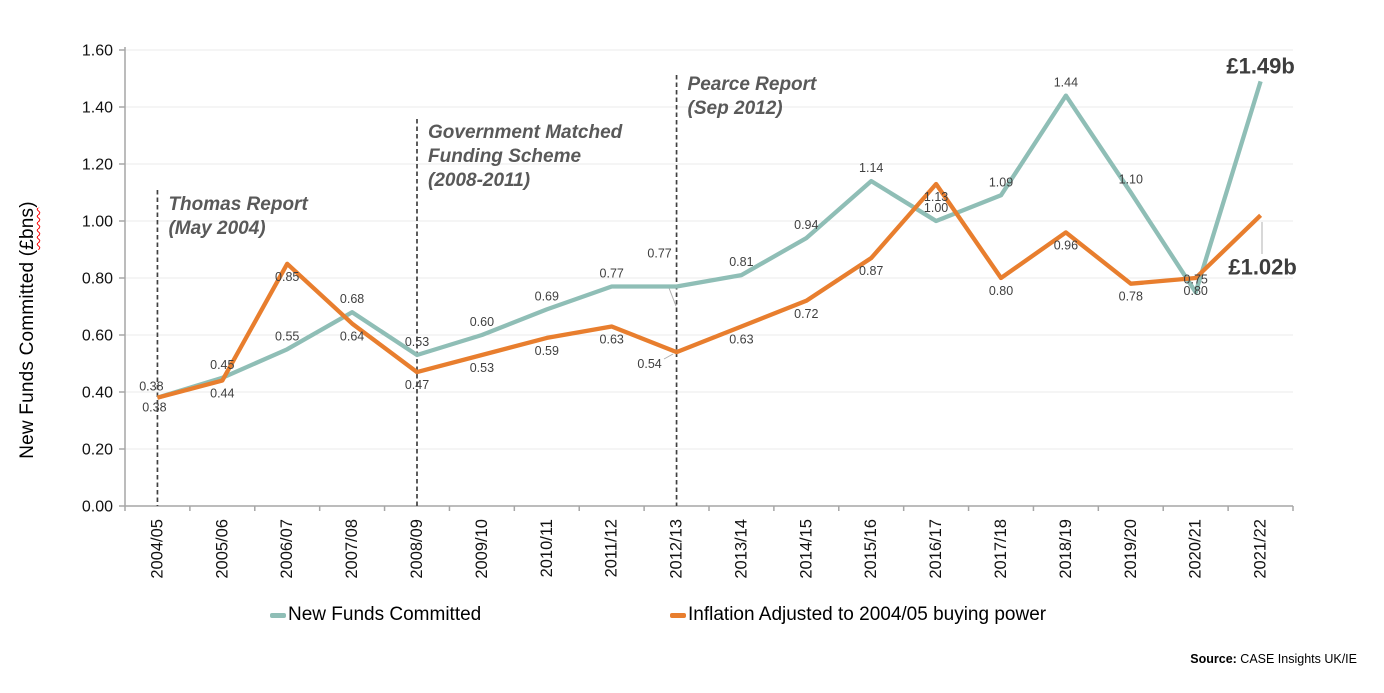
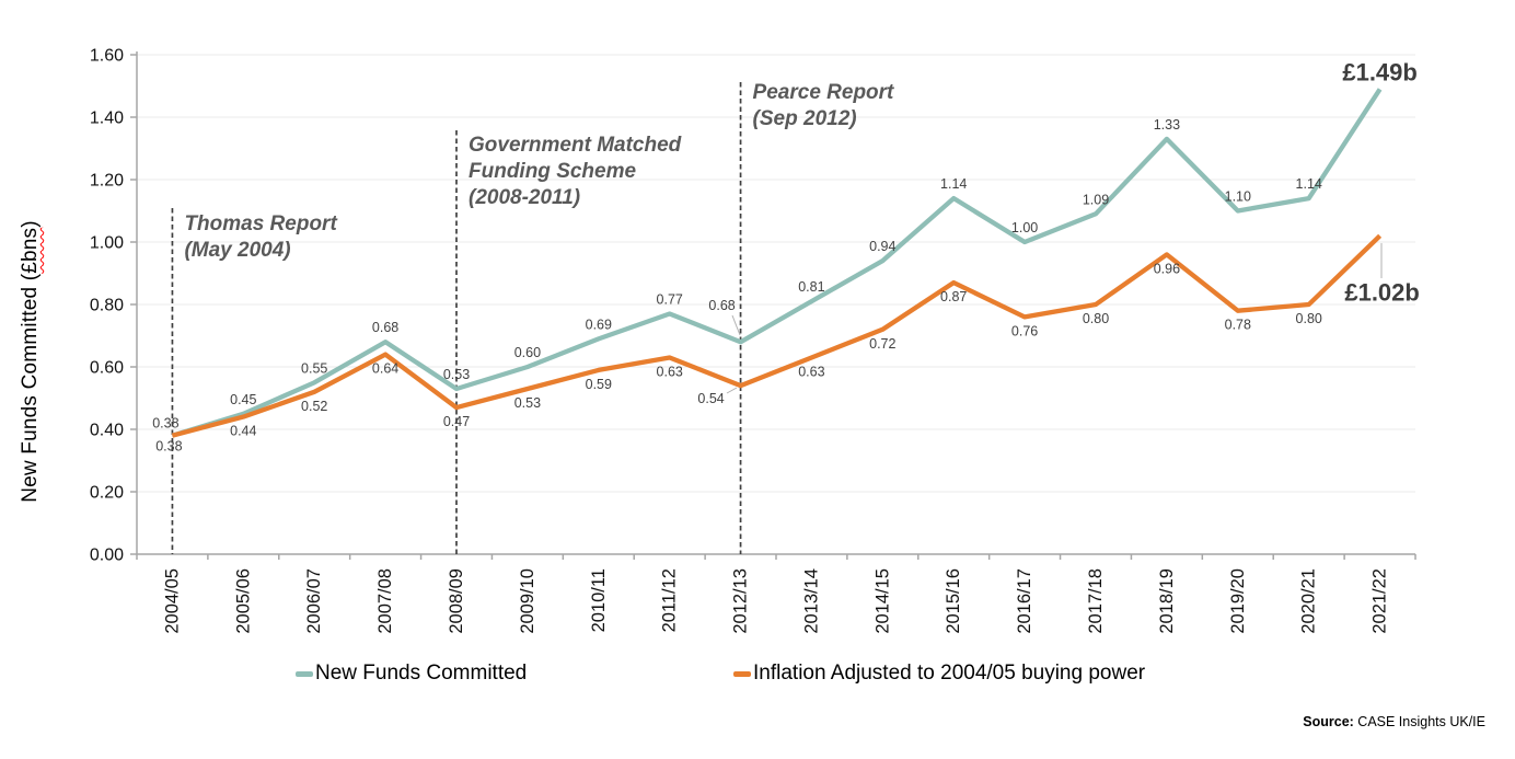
Inflation Adjusted to 2004/05 buying power/2006/07: 0.85 -> 0.52
New Funds Committed/2012/13: 0.77 -> 0.68
Inflation Adjusted to 2004/05 buying power/2016/17: 1.13 -> 0.76
New Funds Committed/2018/19: 1.44 -> 1.33
New Funds Committed/2020/21: 0.75 -> 1.14
